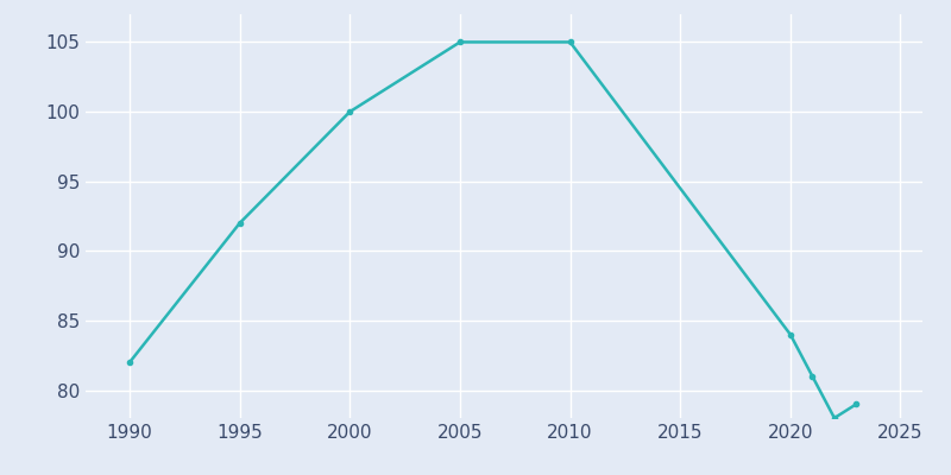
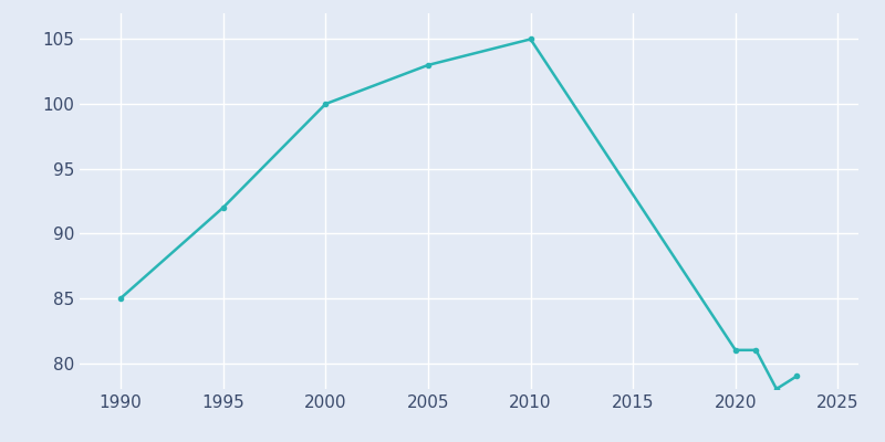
1990: 82 -> 85
2005: 105 -> 103
2020: 84 -> 81
